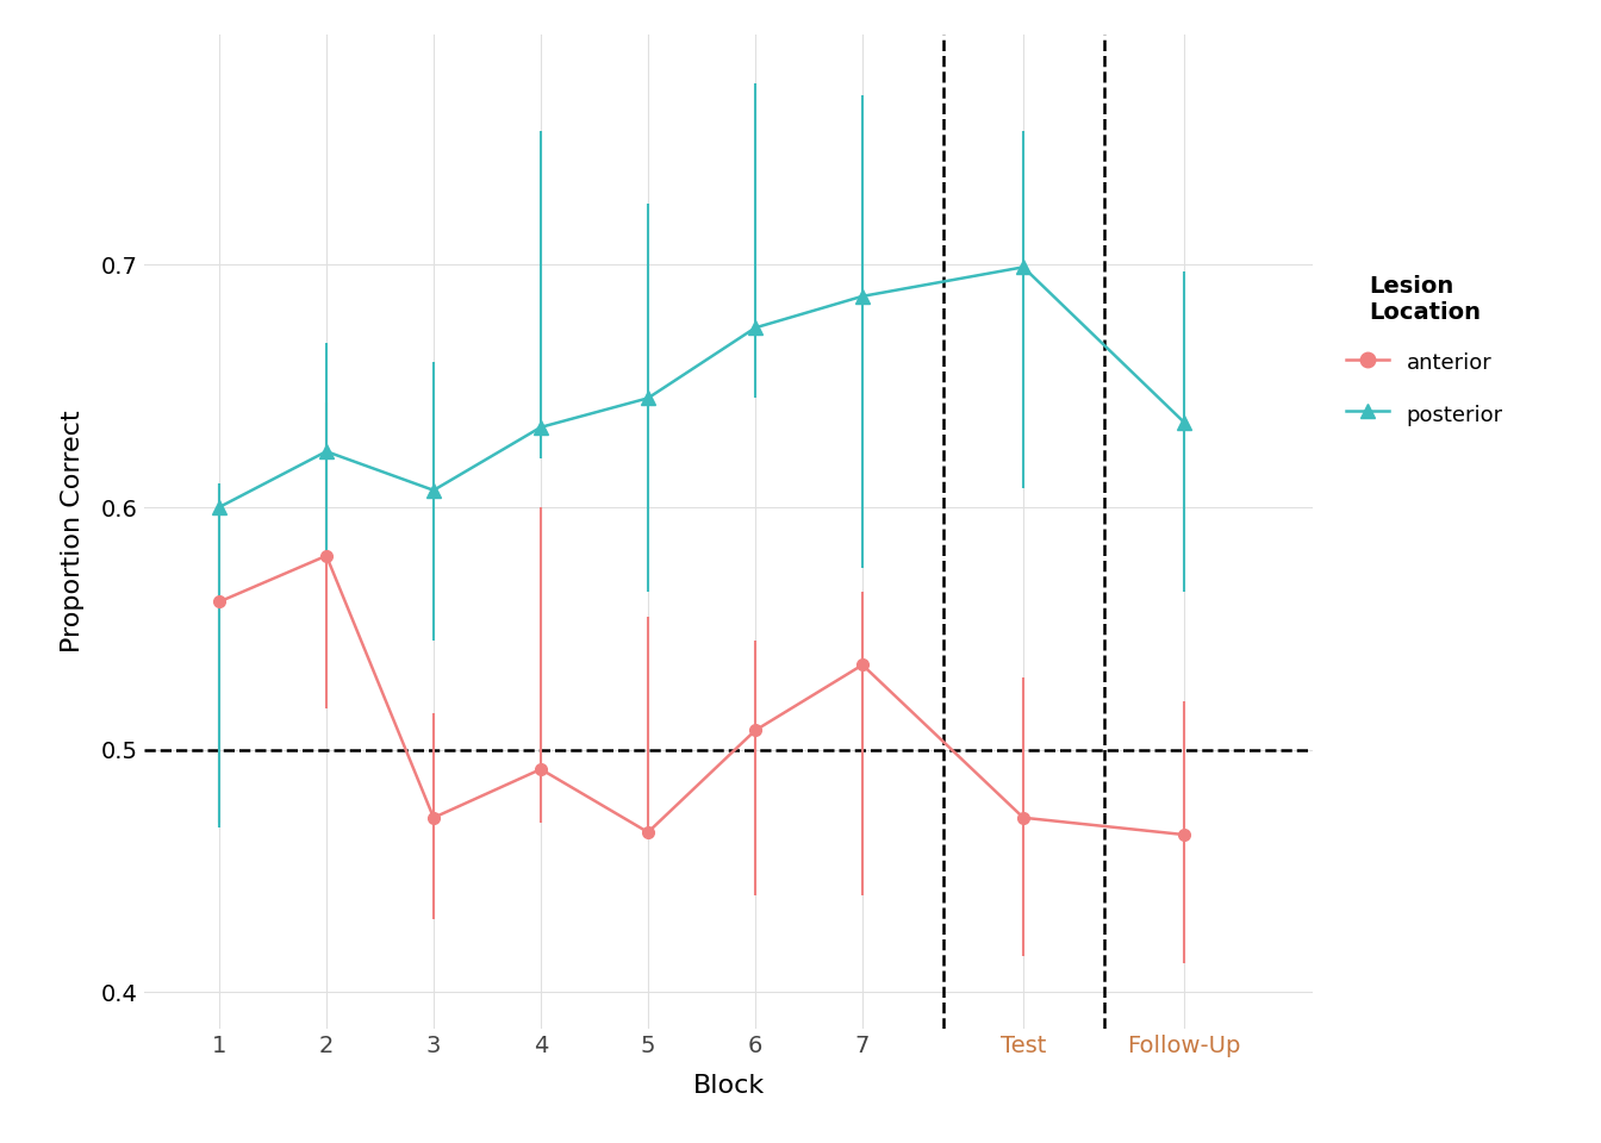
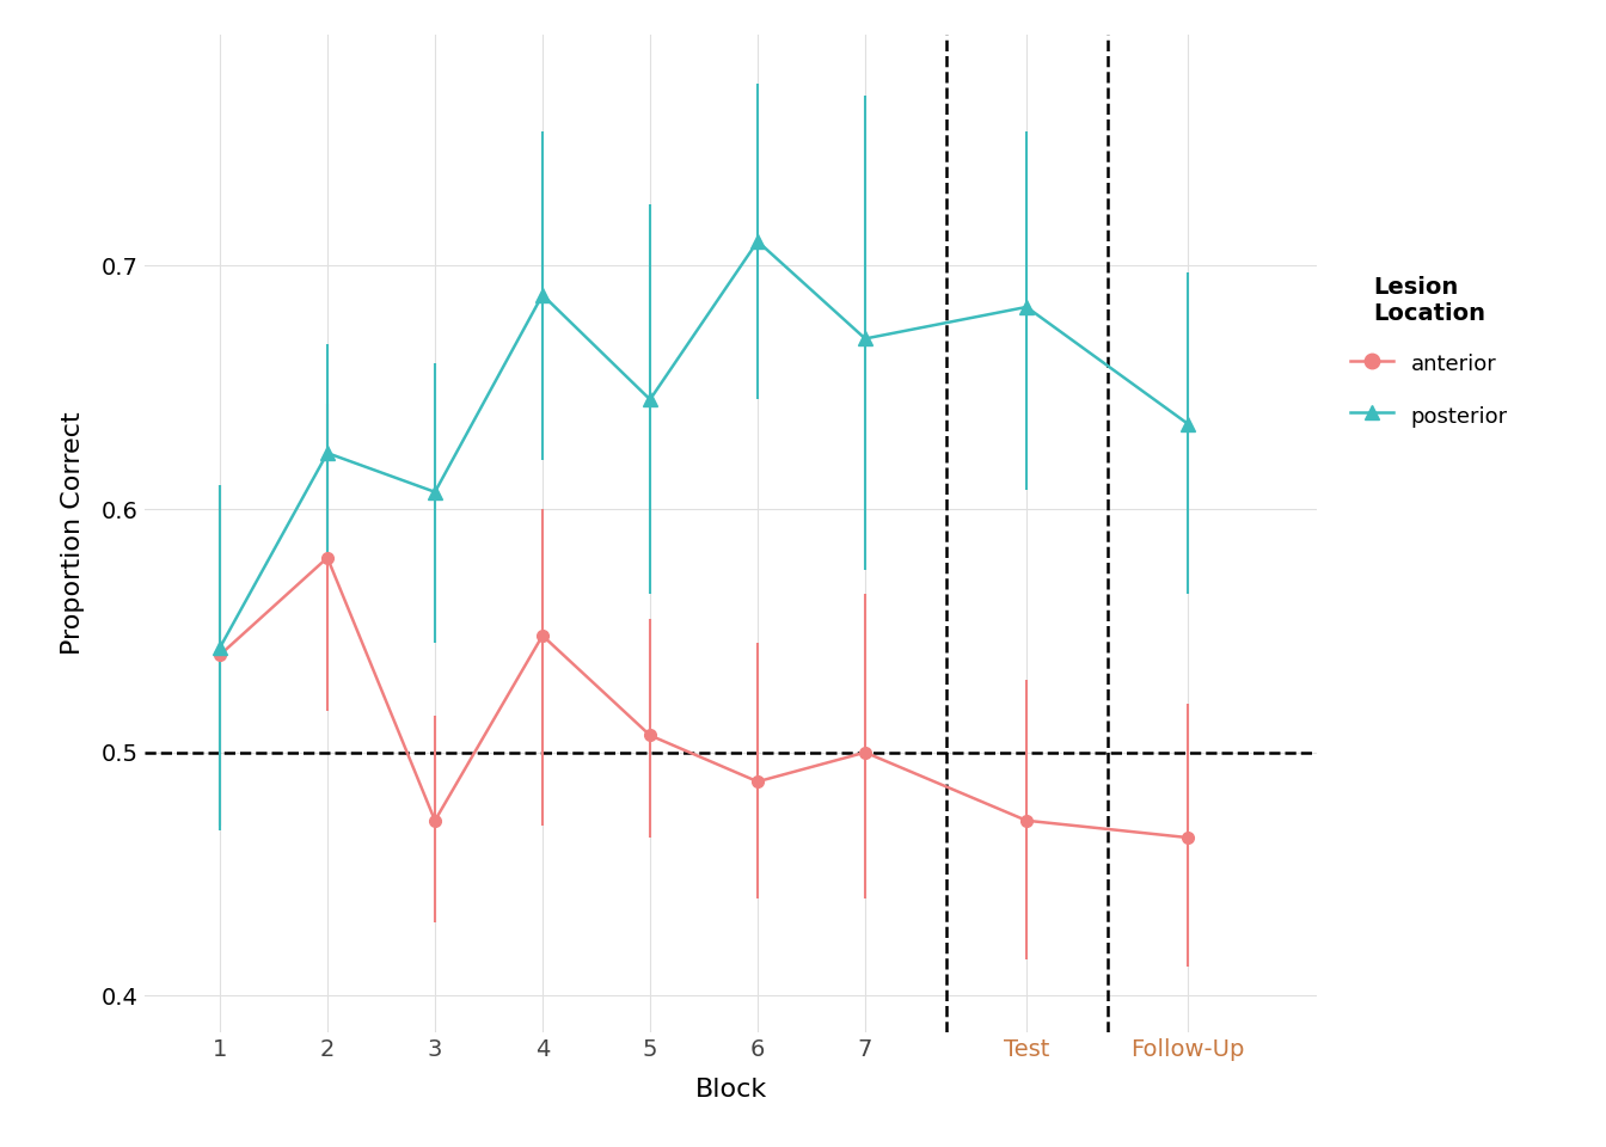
anterior/1: 0.561 -> 0.540
posterior/1: 0.600 -> 0.543
anterior/4: 0.492 -> 0.548
posterior/4: 0.633 -> 0.688
anterior/5: 0.466 -> 0.507
anterior/6: 0.508 -> 0.488
posterior/6: 0.674 -> 0.710
anterior/7: 0.535 -> 0.500
posterior/7: 0.687 -> 0.670
posterior/Test: 0.699 -> 0.683
